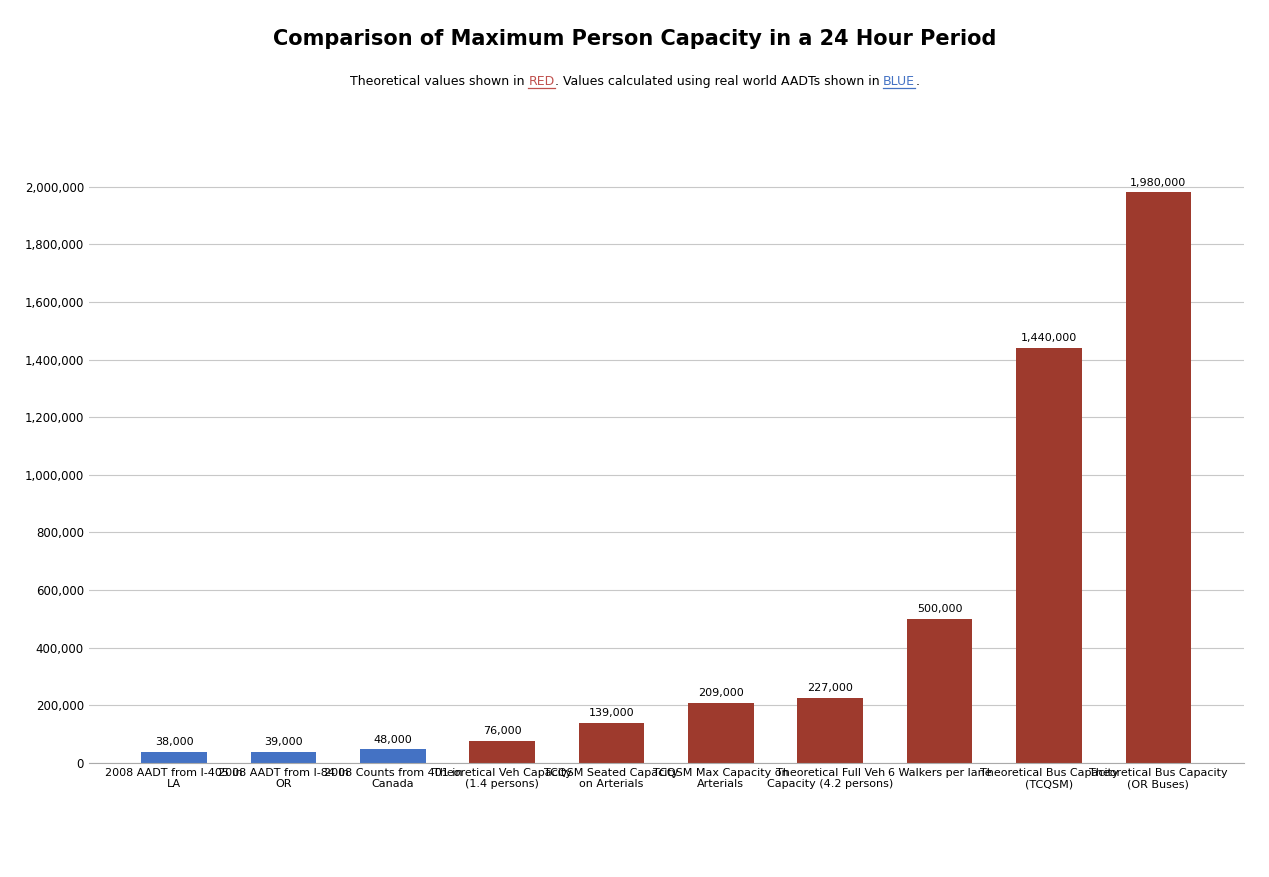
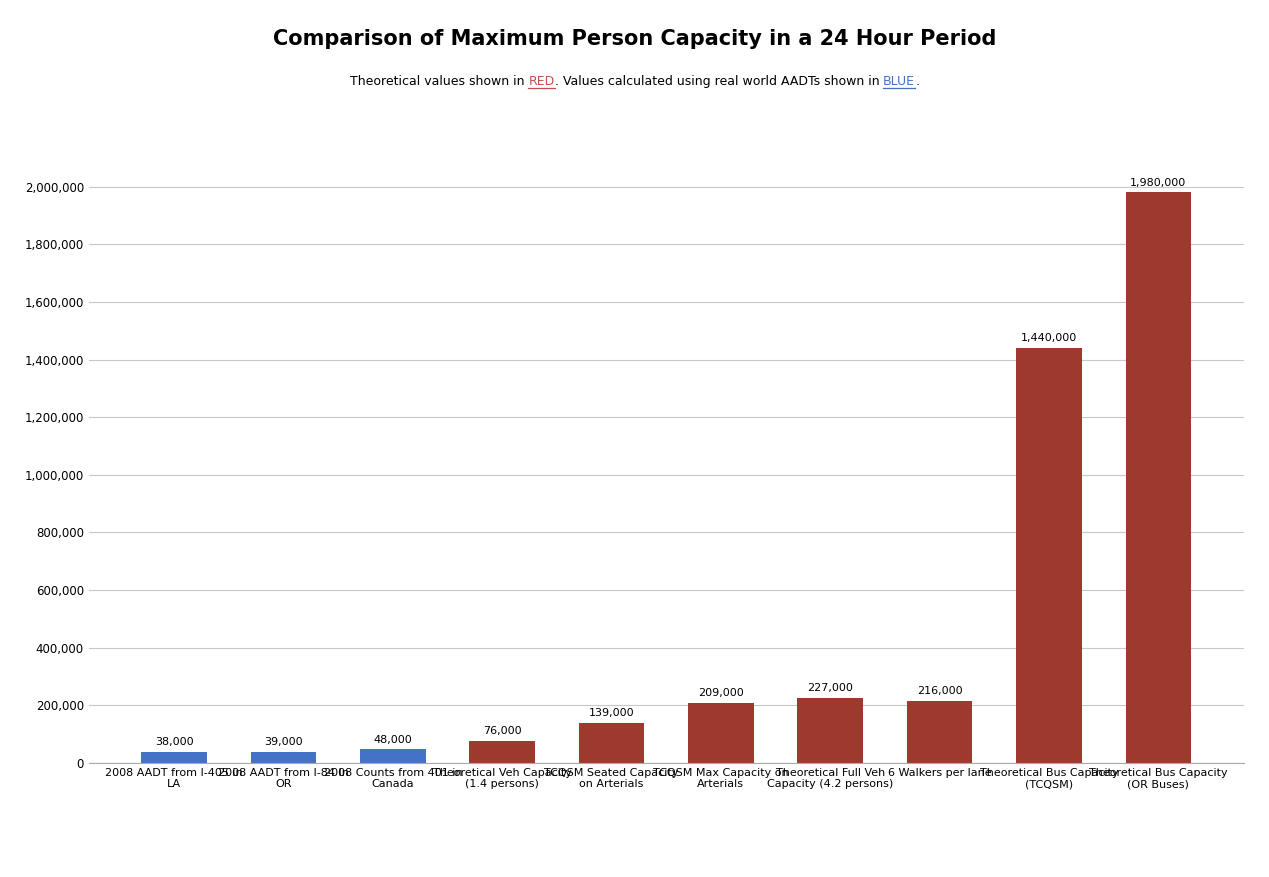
6 Walkers per lane: 500,000 -> 216,000
